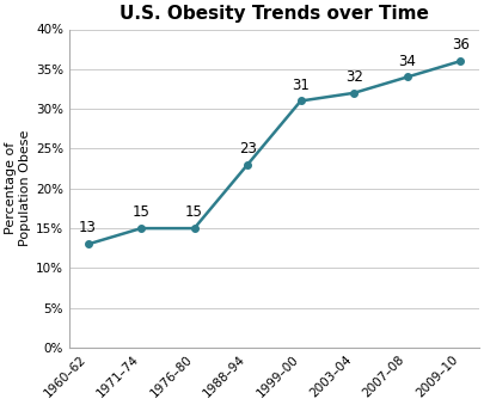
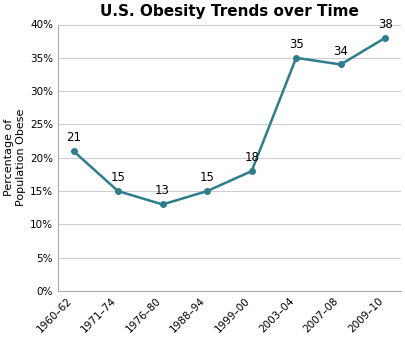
1960–62: 13 -> 21
1976–80: 15 -> 13
1988–94: 23 -> 15
1999–00: 31 -> 18
2003–04: 32 -> 35
2009–10: 36 -> 38
